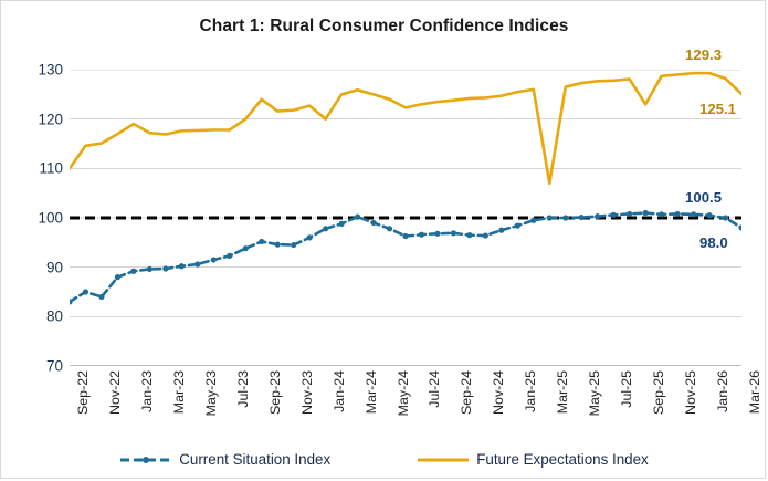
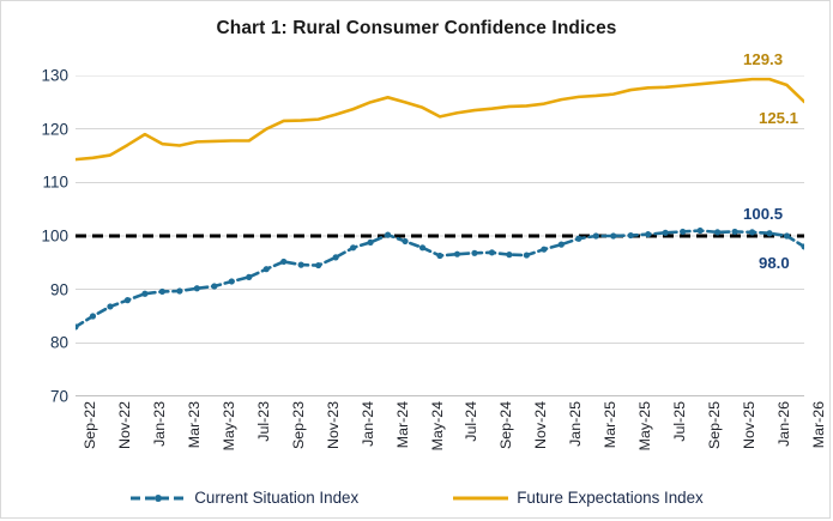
Future Expectations Index/Sep-22: 110 -> 114
Current Situation Index/Nov-22: 84 -> 87
Future Expectations Index/Sep-23: 124 -> 122
Future Expectations Index/Jan-24: 120 -> 124
Future Expectations Index/Mar-25: 107 -> 126
Future Expectations Index/Sep-25: 123 -> 128
